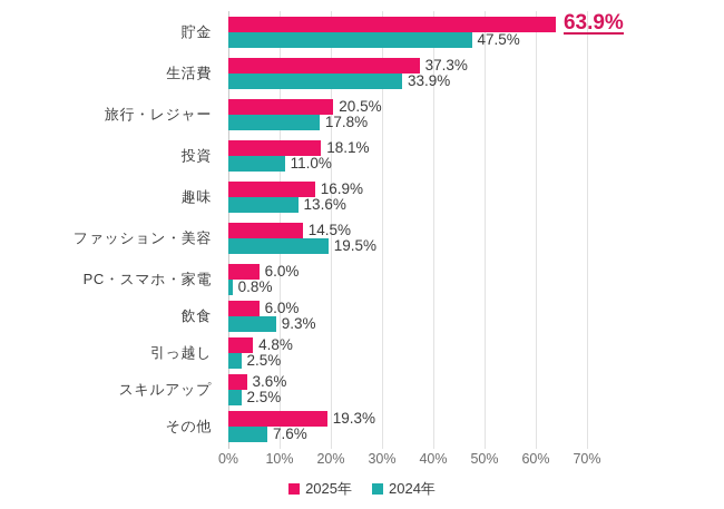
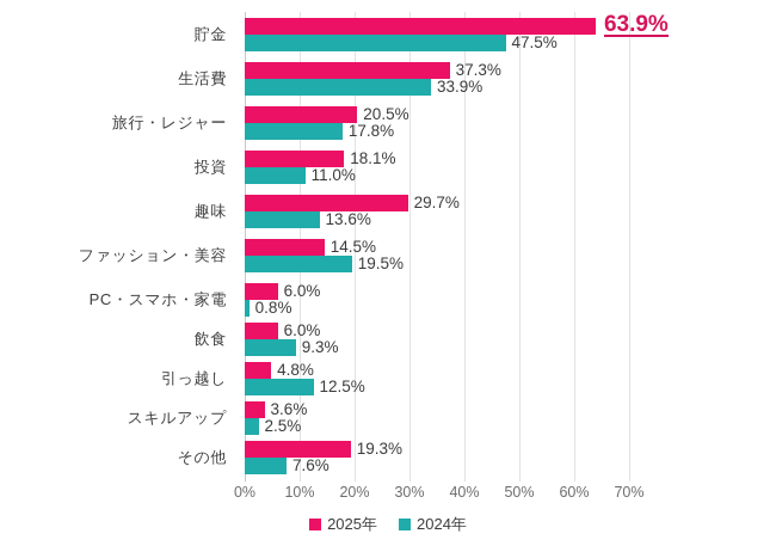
2025年/趣味: 16.9% -> 29.7%
2024年/引っ越し: 2.5% -> 12.5%
